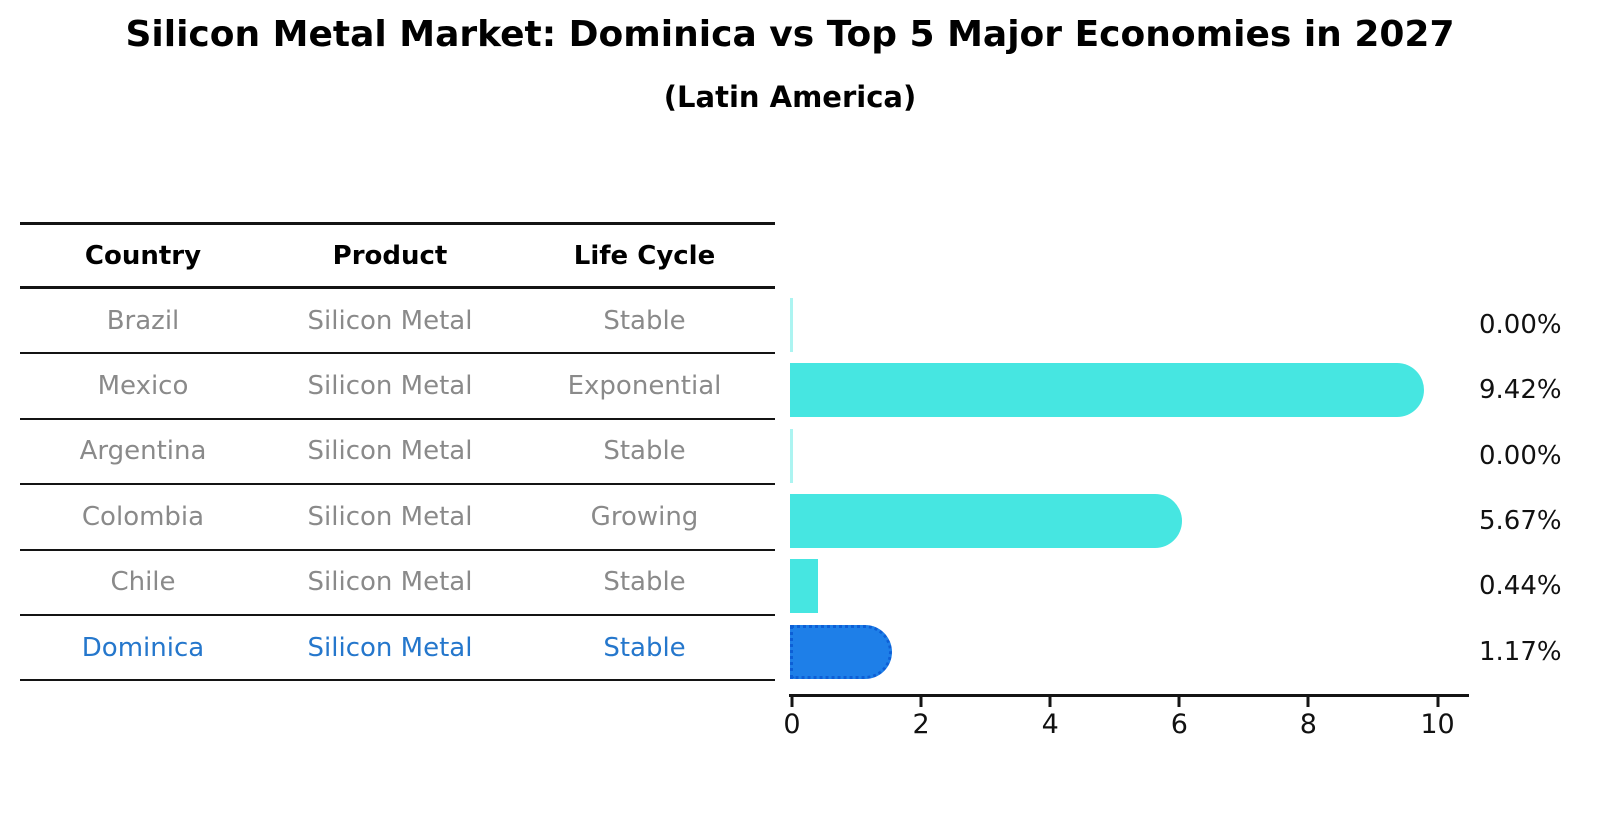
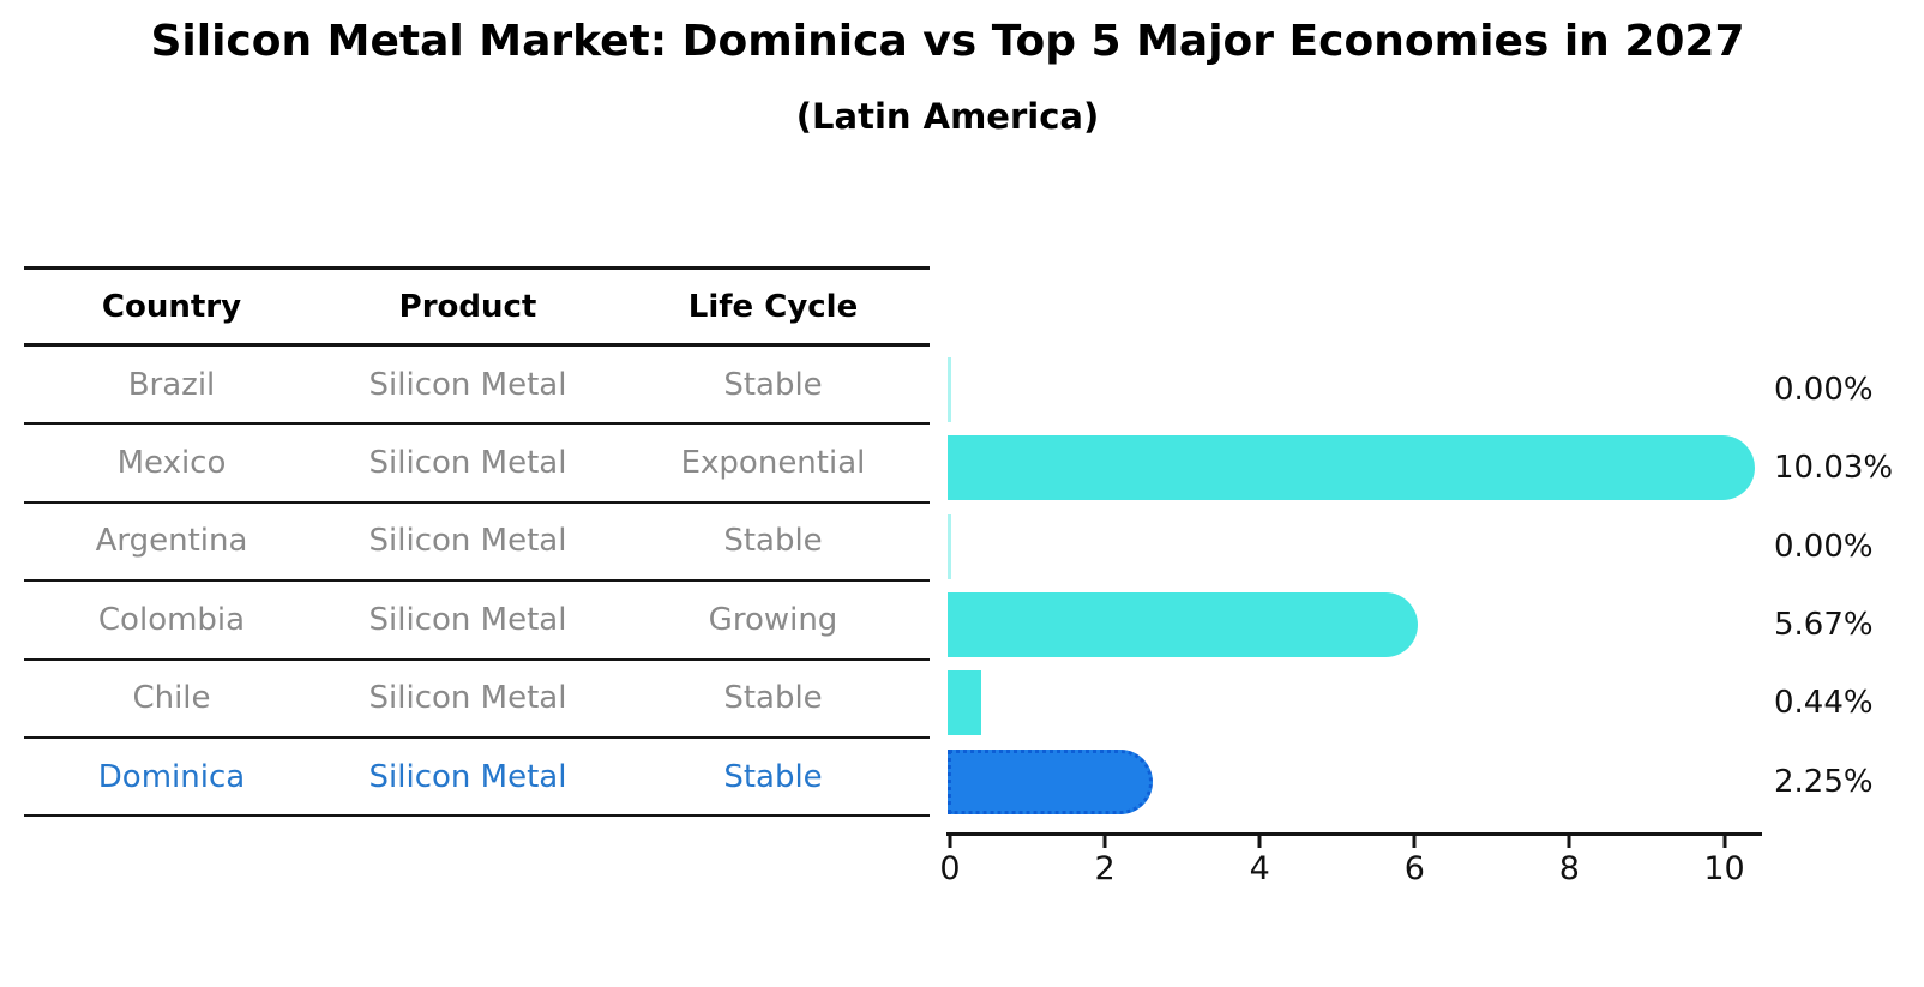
Mexico: 9.42% -> 10.03%
Dominica: 1.17% -> 2.25%
